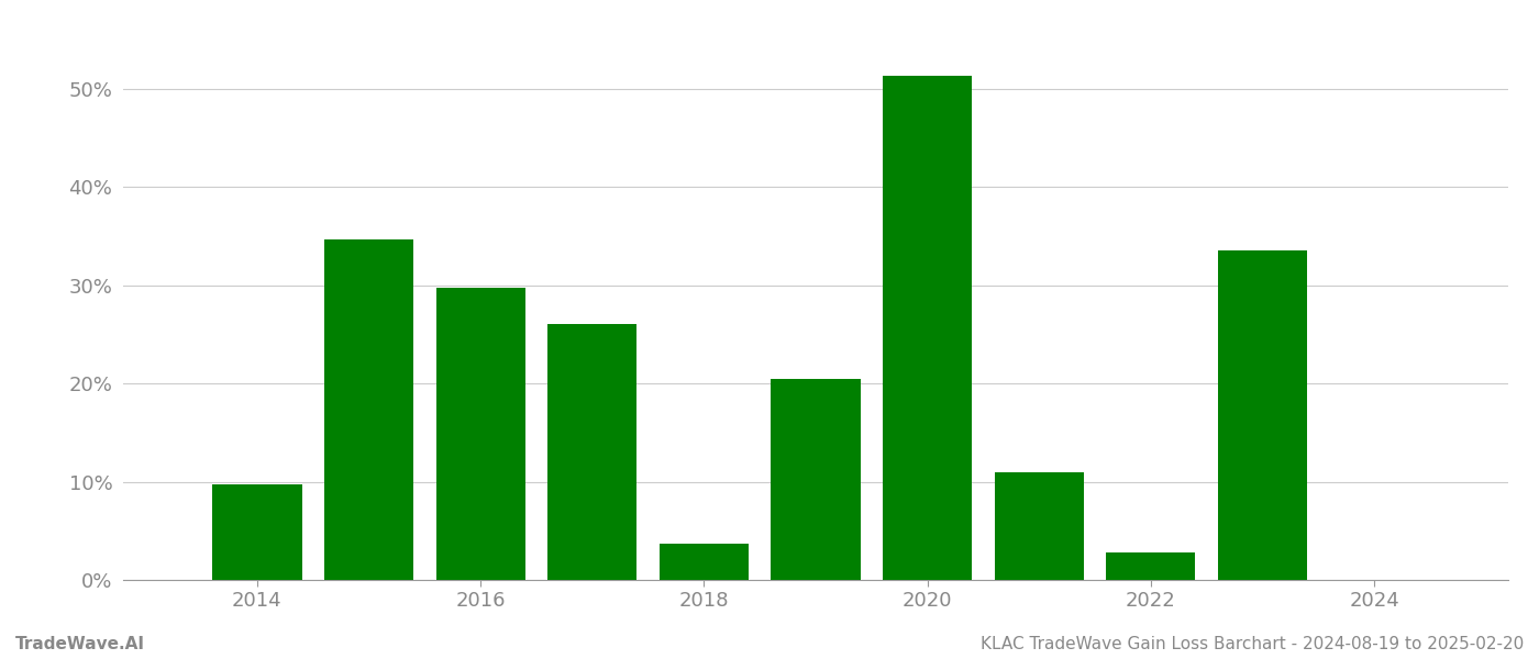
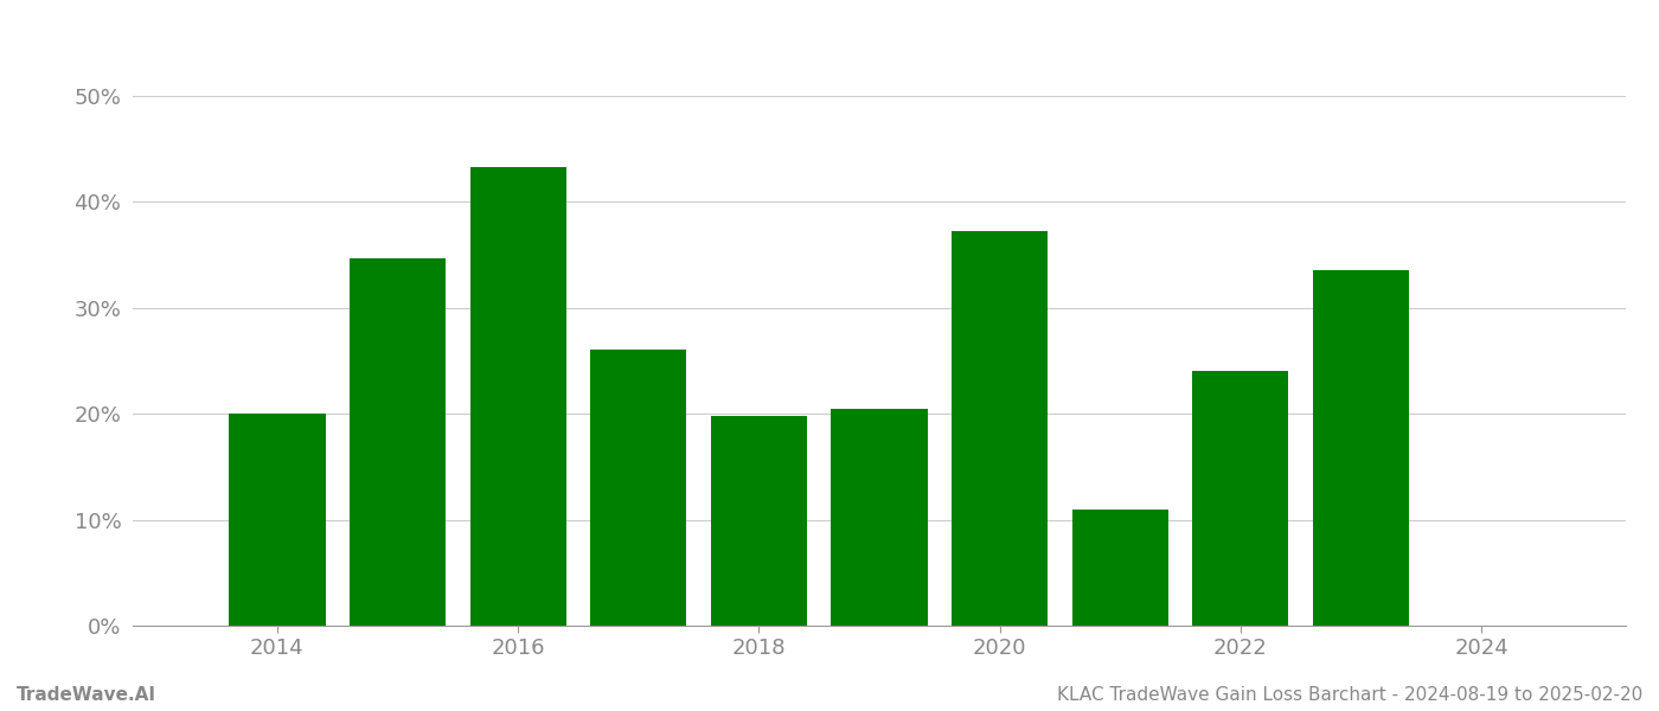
2014: 9.7% -> 20.0%
2016: 29.7% -> 43.2%
2018: 3.7% -> 19.8%
2020: 51.3% -> 37.2%
2022: 2.8% -> 24.0%
